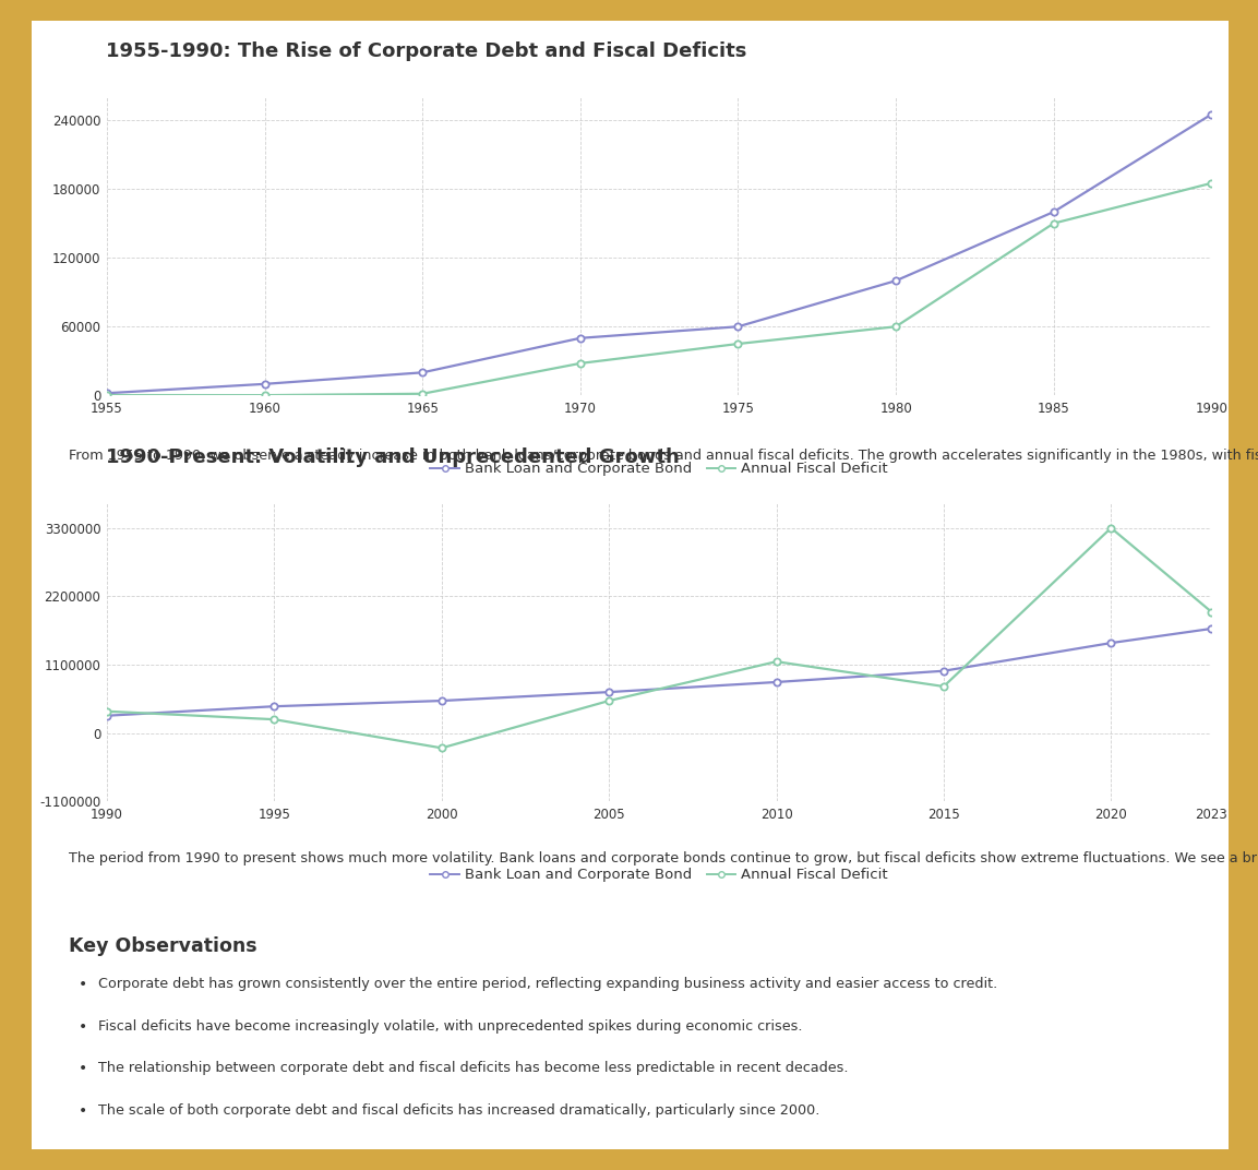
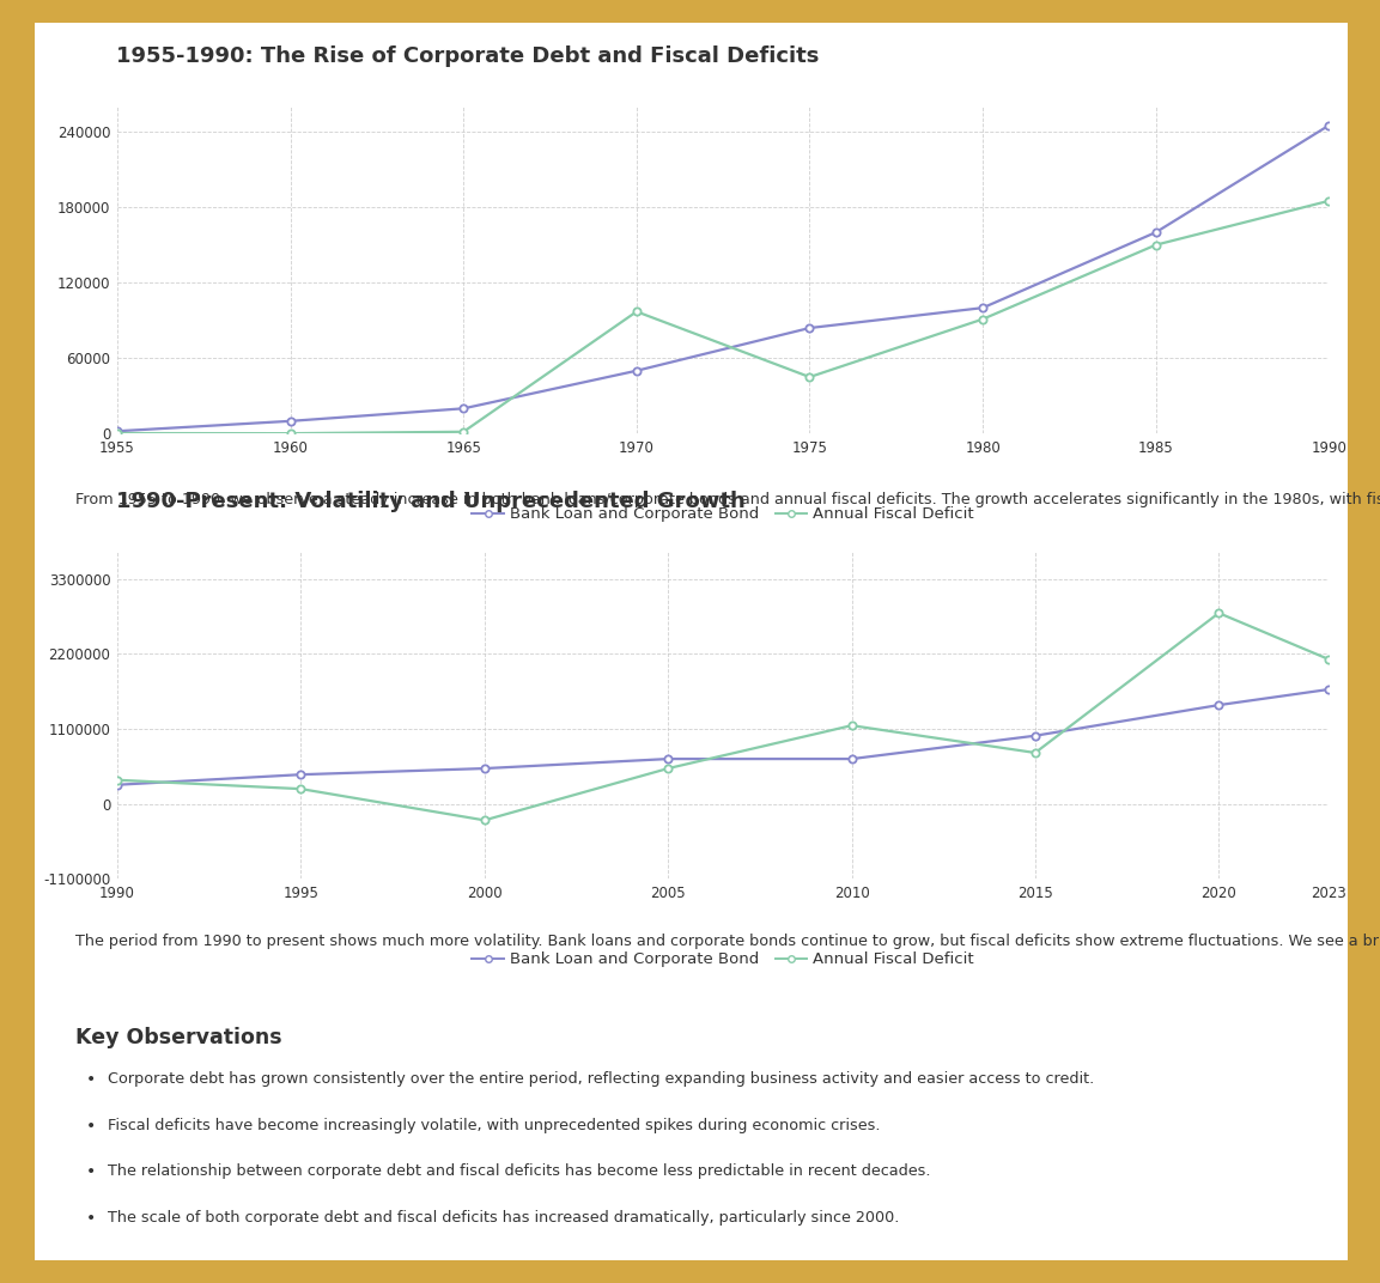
Annual Fiscal Deficit/1970: 28000 -> 97000
Bank Loan and Corporate Bond/1975: 60000 -> 84000
Annual Fiscal Deficit/1980: 60000 -> 91000
Bank Loan and Corporate Bond/2010: 820000 -> 660000
Annual Fiscal Deficit/2020: 3300000 -> 2800000
Annual Fiscal Deficit/2023: 1950000 -> 2120000
